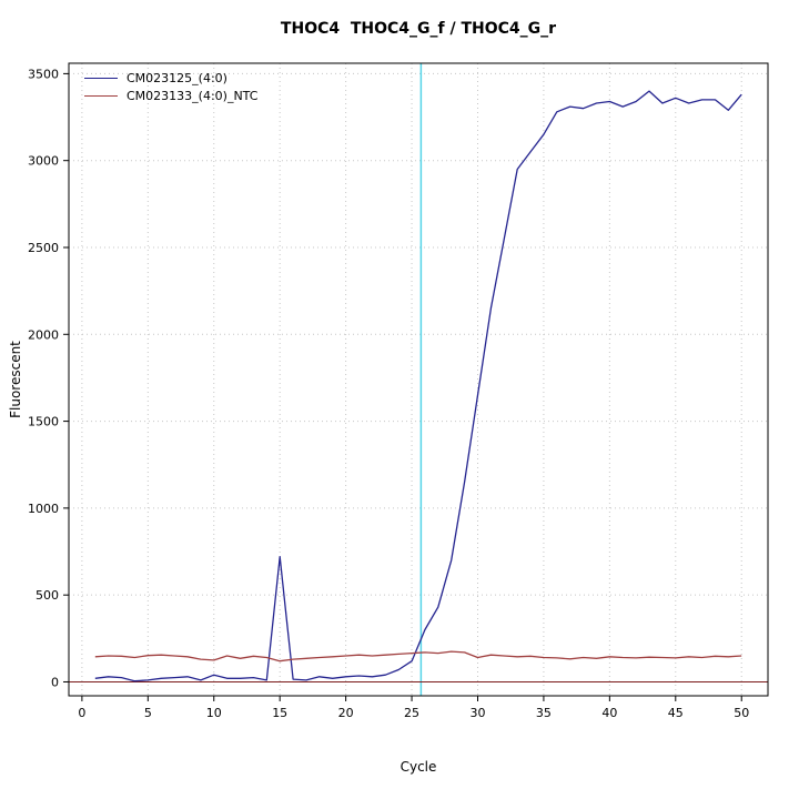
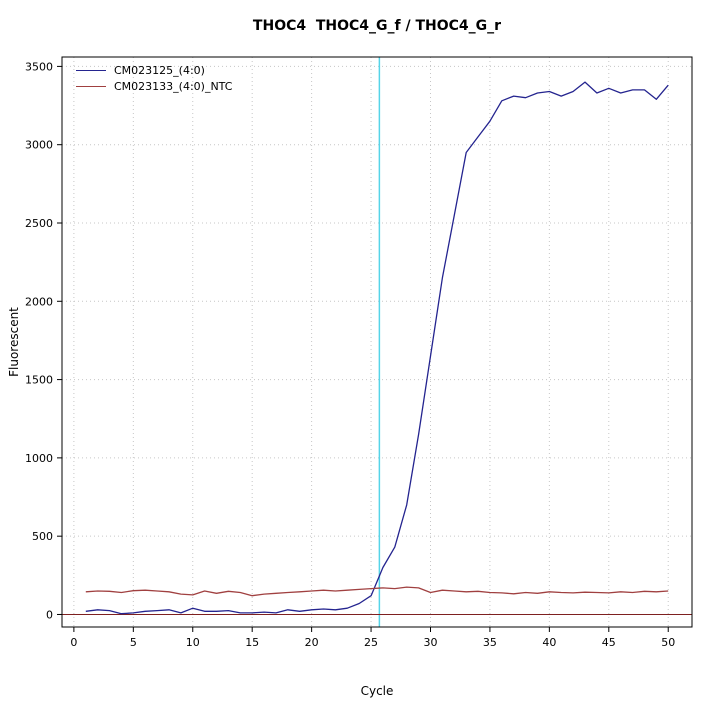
CM023125_(4:0)/15: 720 -> 10
